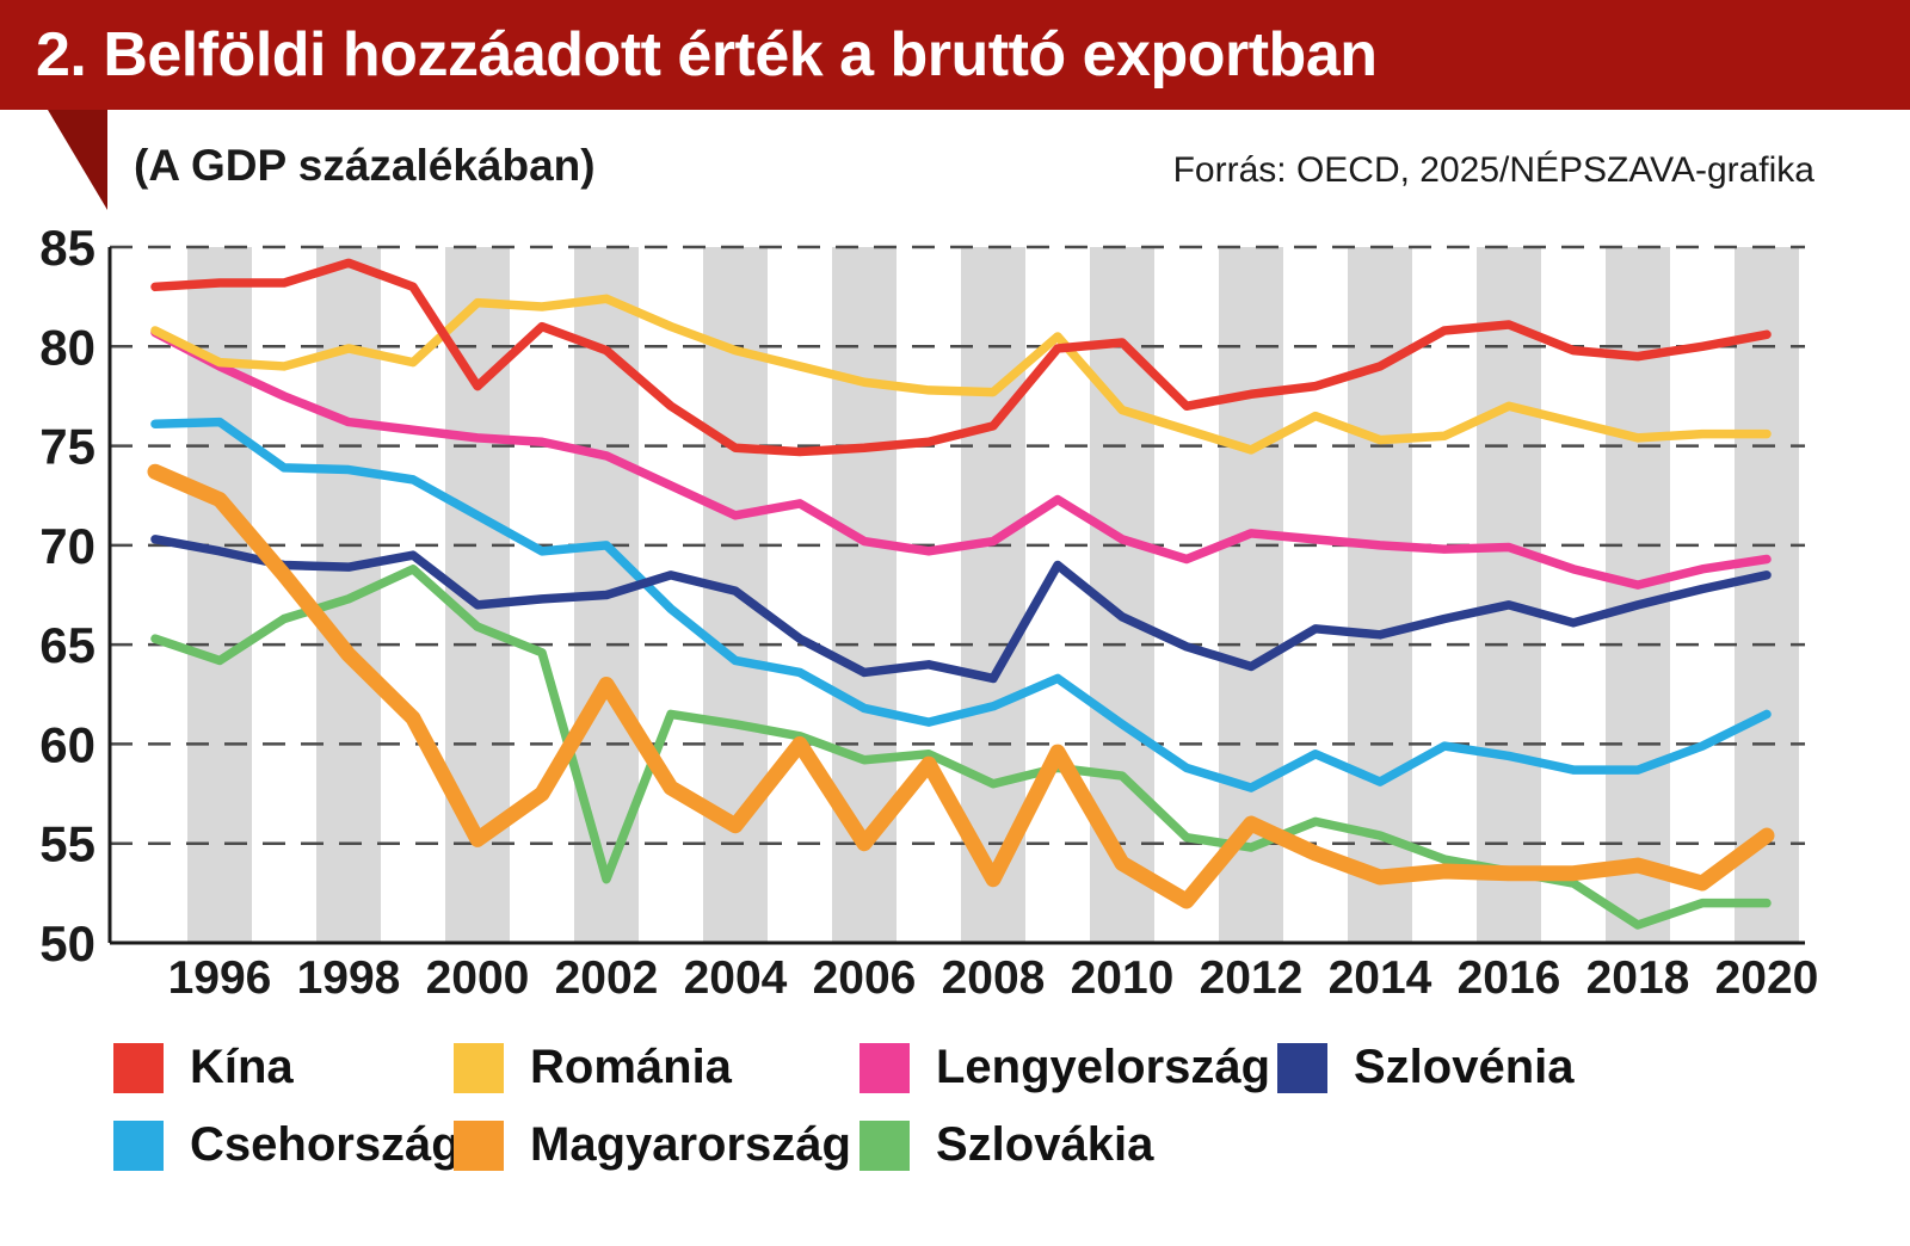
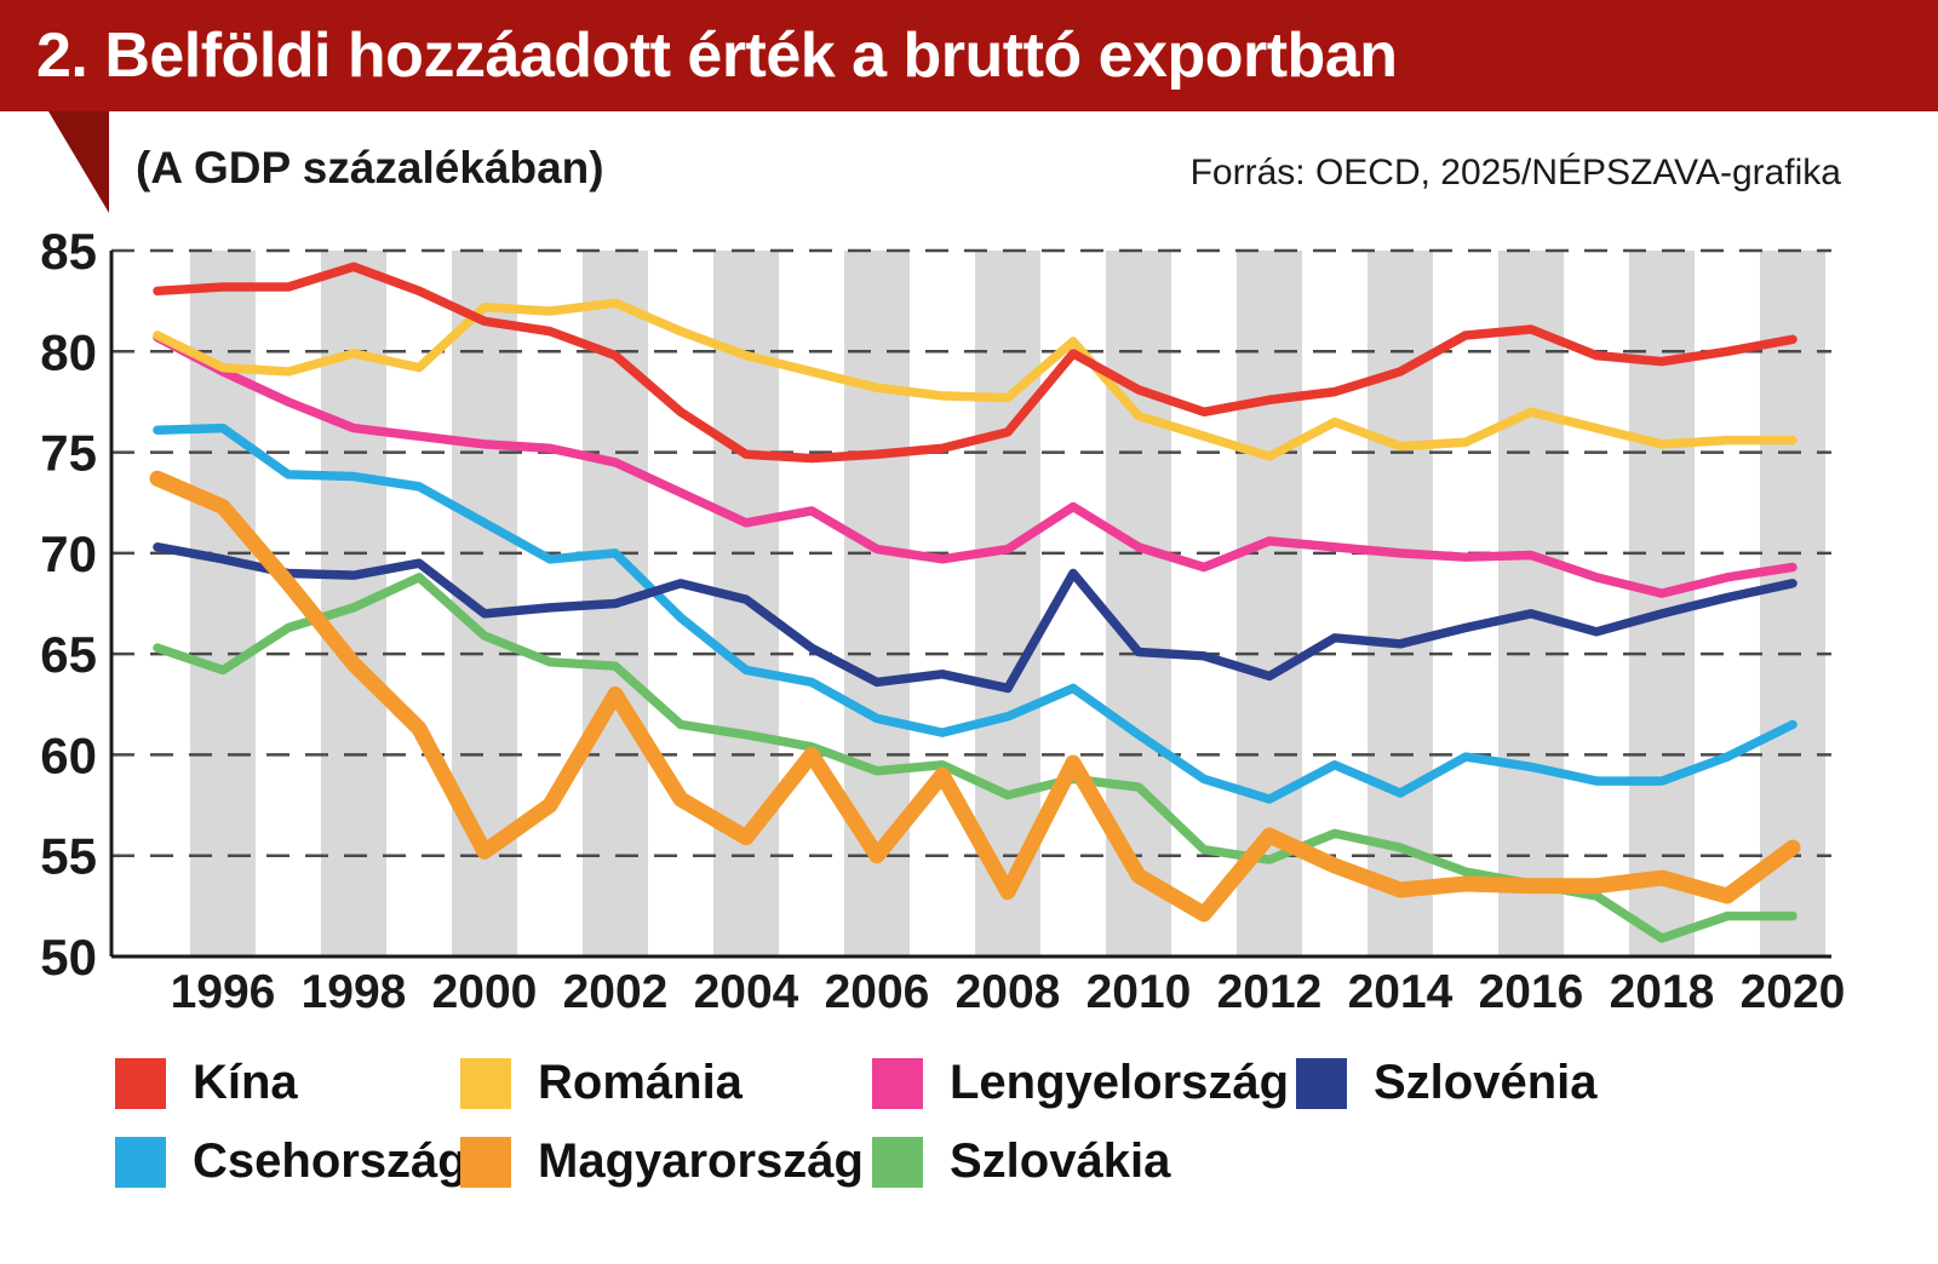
Kína/2000: 78.0 -> 81.5
Szlovákia/2002: 53.2 -> 64.4
Szlovénia/2010: 66.4 -> 65.1
Kína/2010: 80.2 -> 78.1
